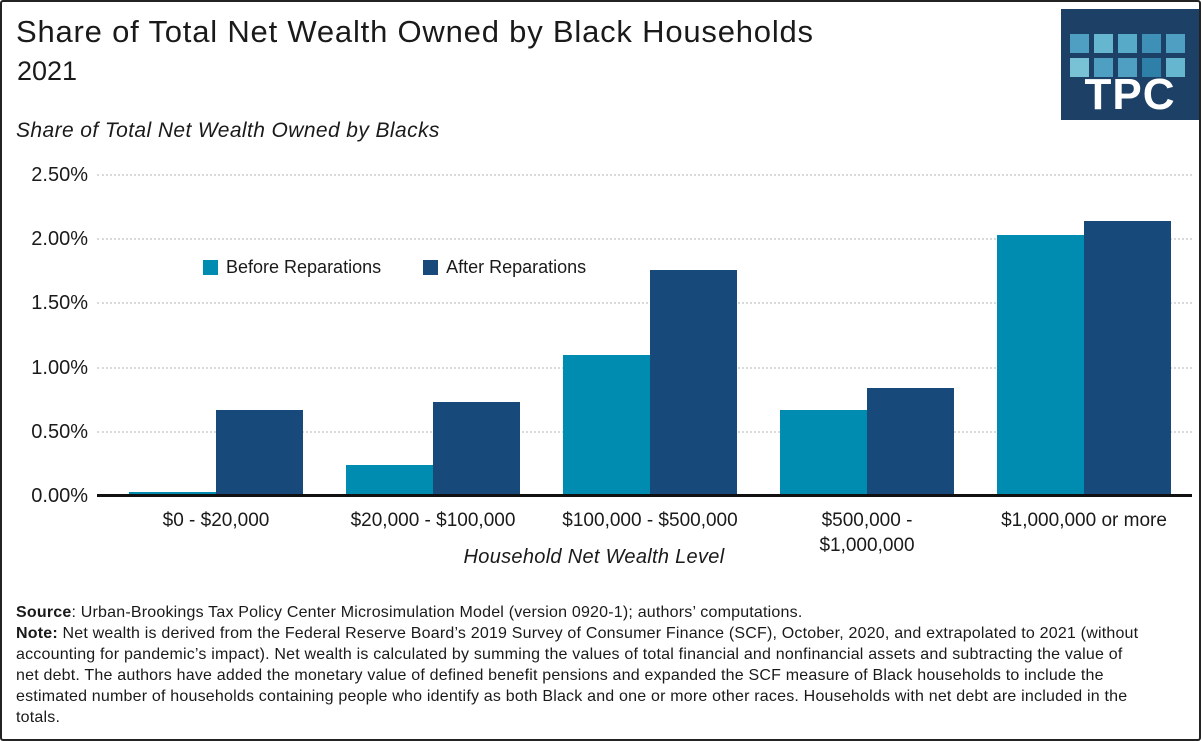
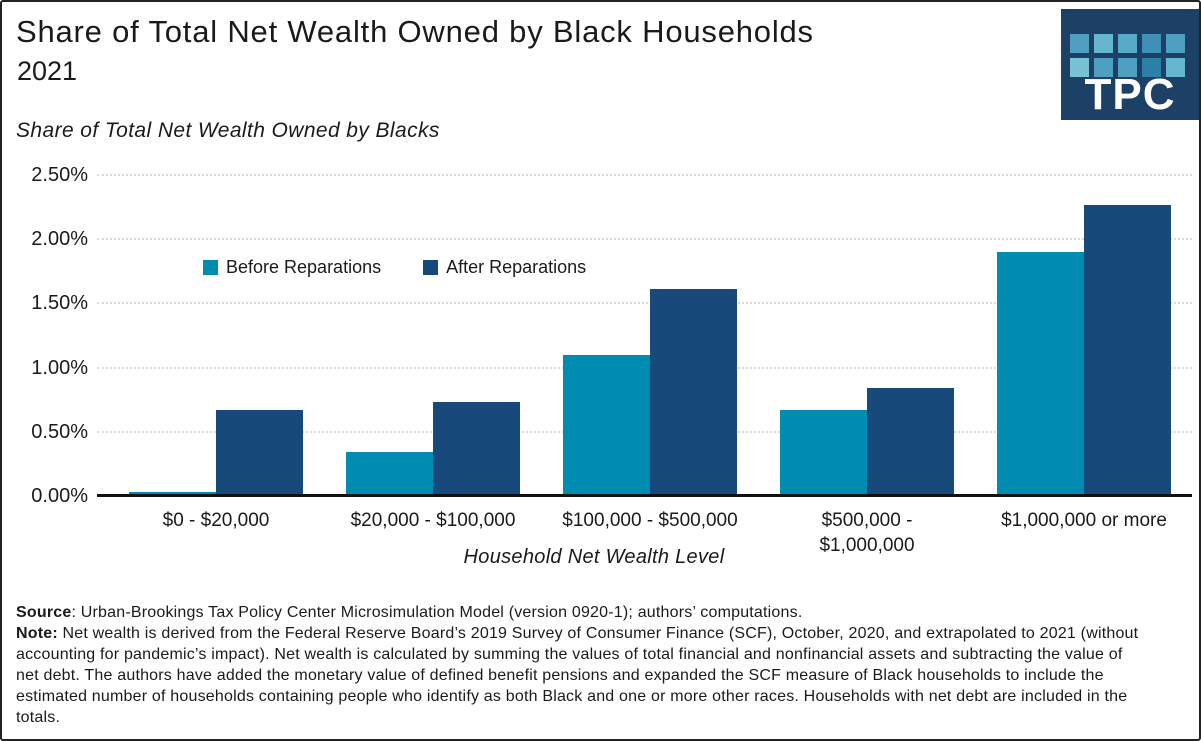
Before Reparations/$20,000 - $100,000: 0.24% -> 0.34%
After Reparations/$100,000 - $500,000: 1.76% -> 1.61%
Before Reparations/$1,000,000 or more: 2.03% -> 1.90%
After Reparations/$1,000,000 or more: 2.14% -> 2.27%
